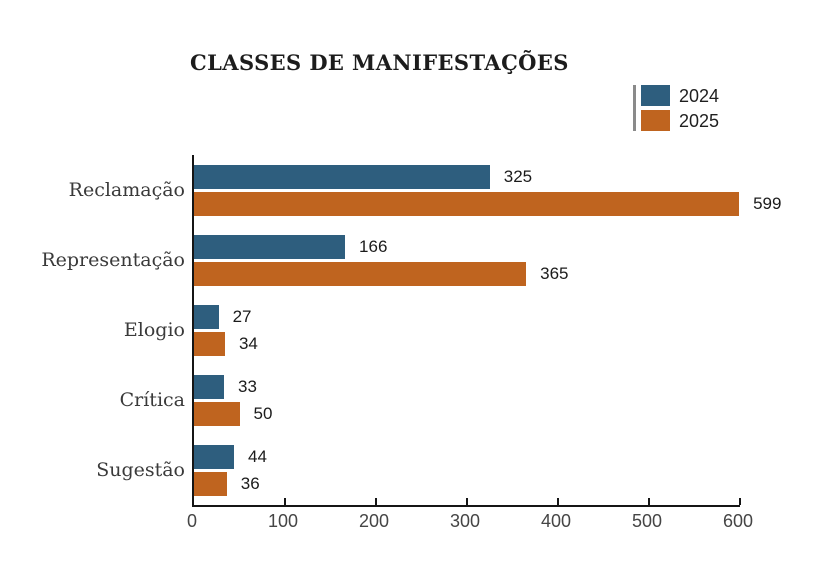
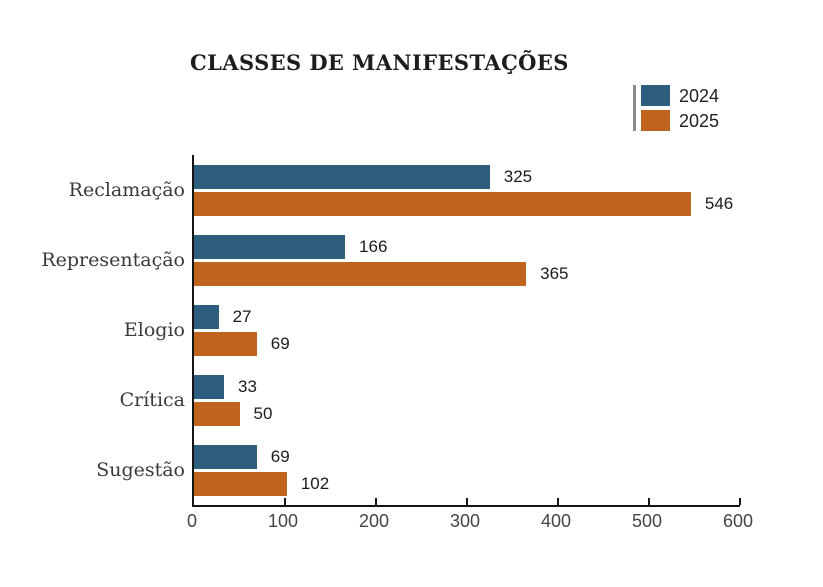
2025/Reclamação: 599 -> 546
2025/Elogio: 34 -> 69
2024/Sugestão: 44 -> 69
2025/Sugestão: 36 -> 102
